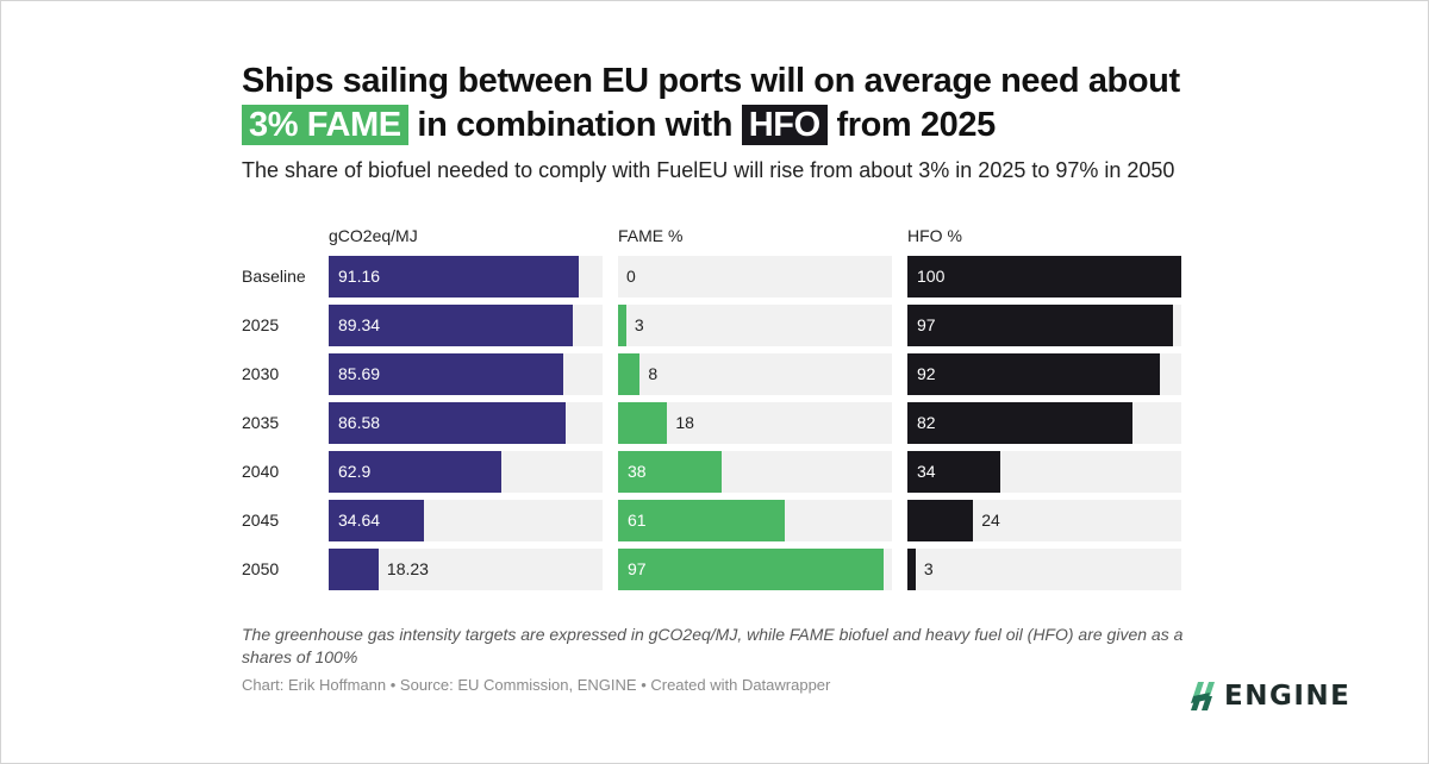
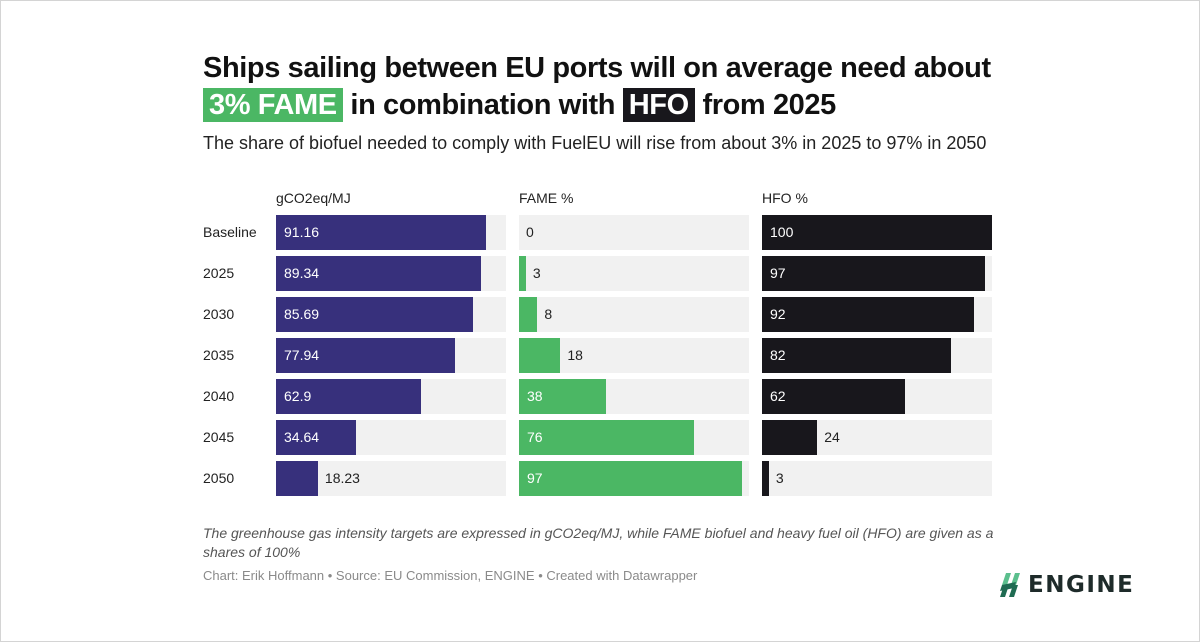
gCO2eq/MJ/2035: 86.58 -> 77.94
HFO %/2040: 34 -> 62
FAME %/2045: 61 -> 76
